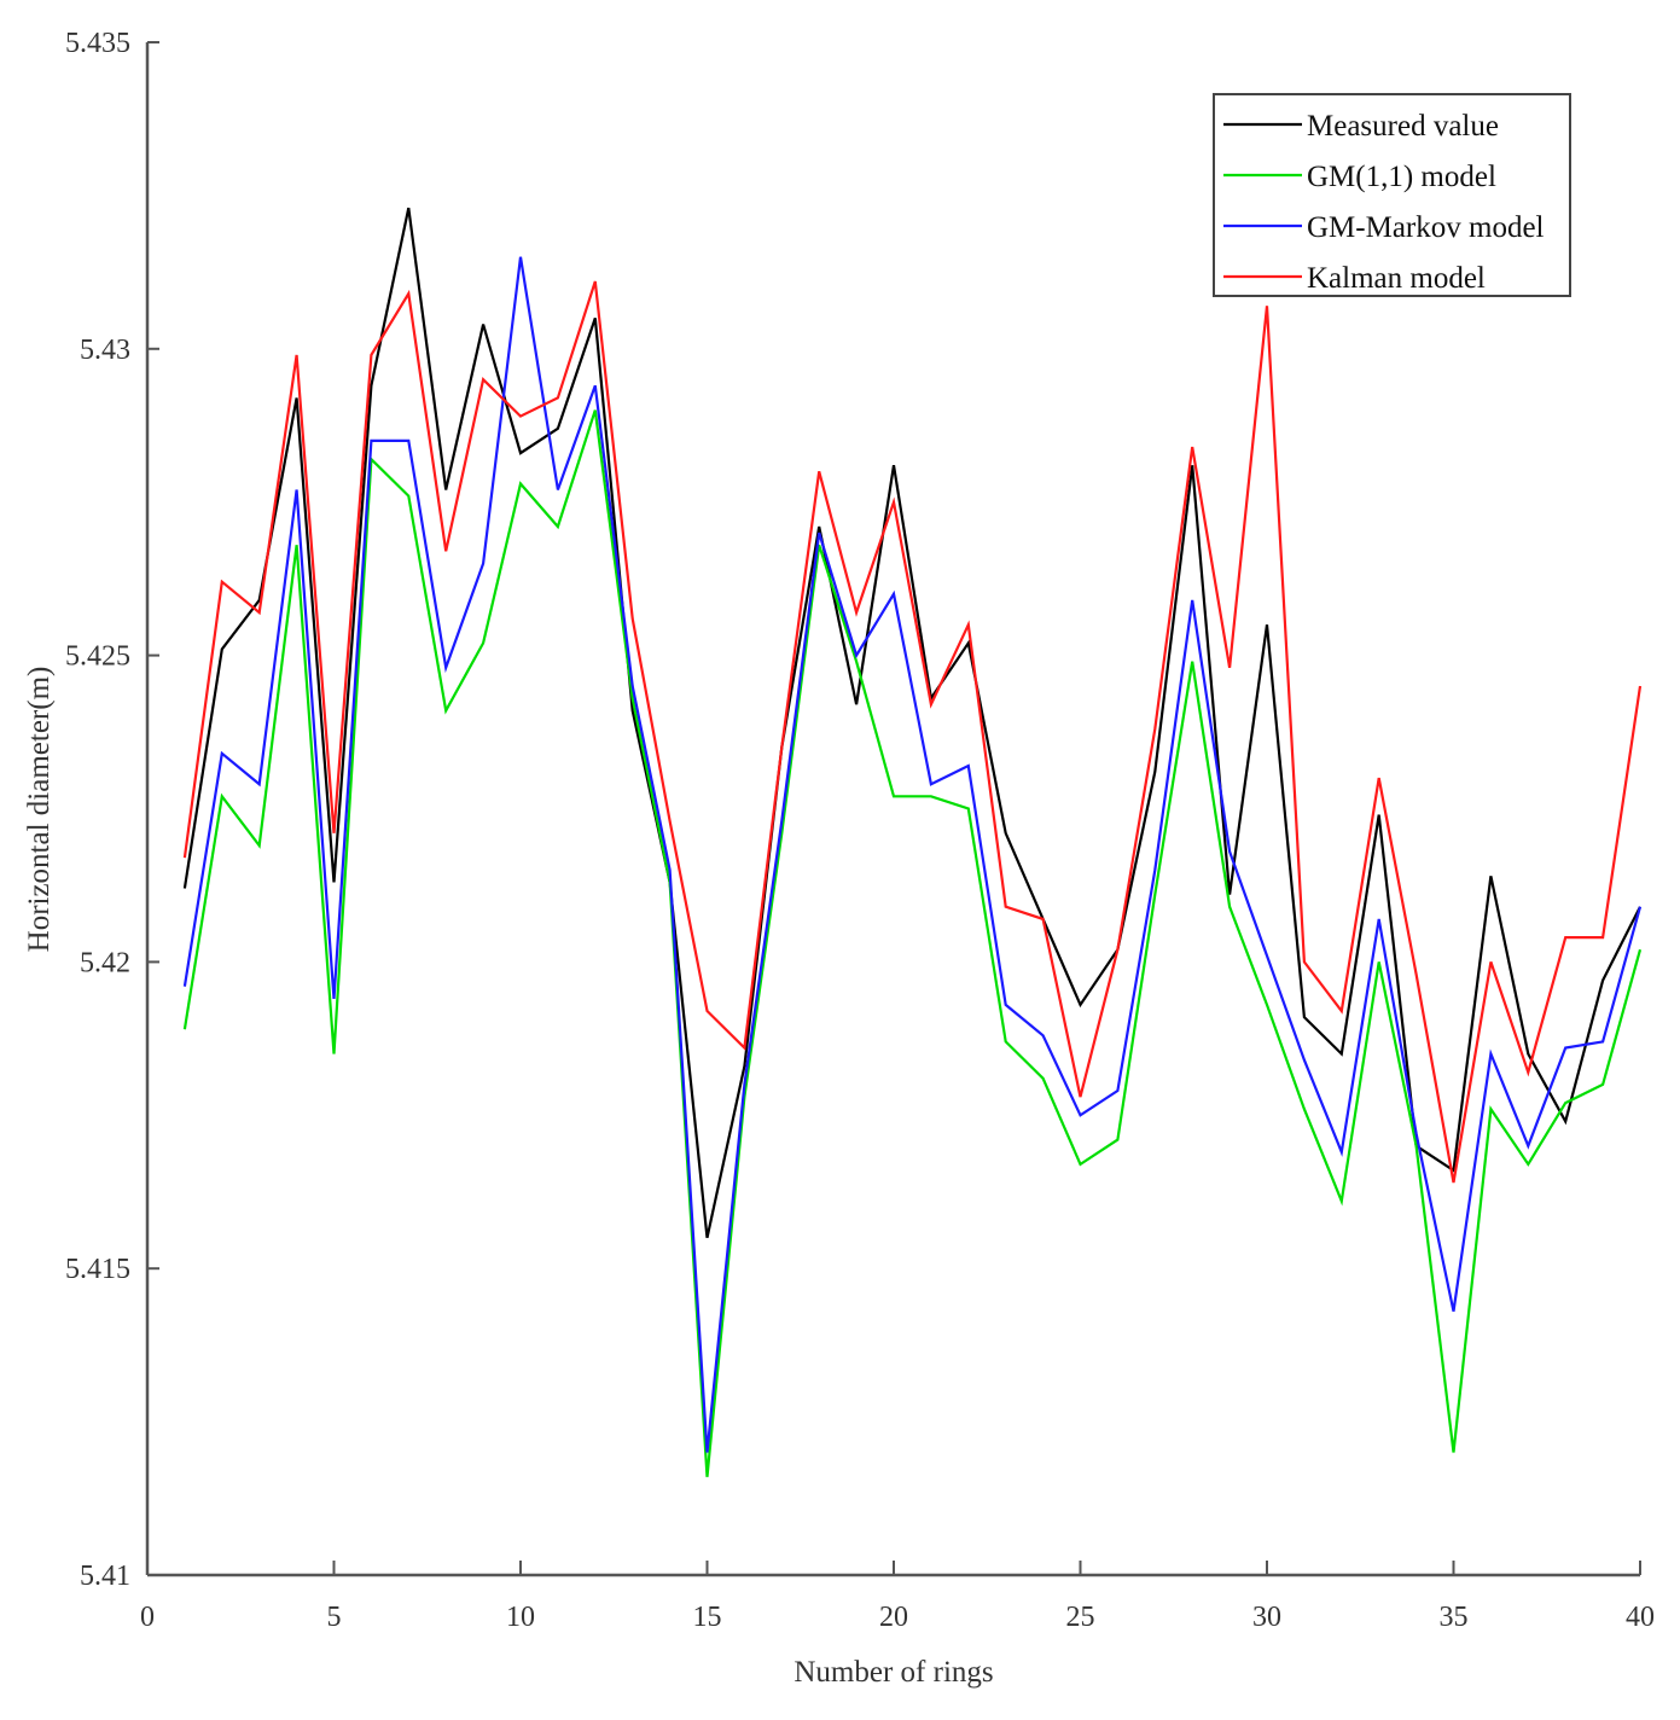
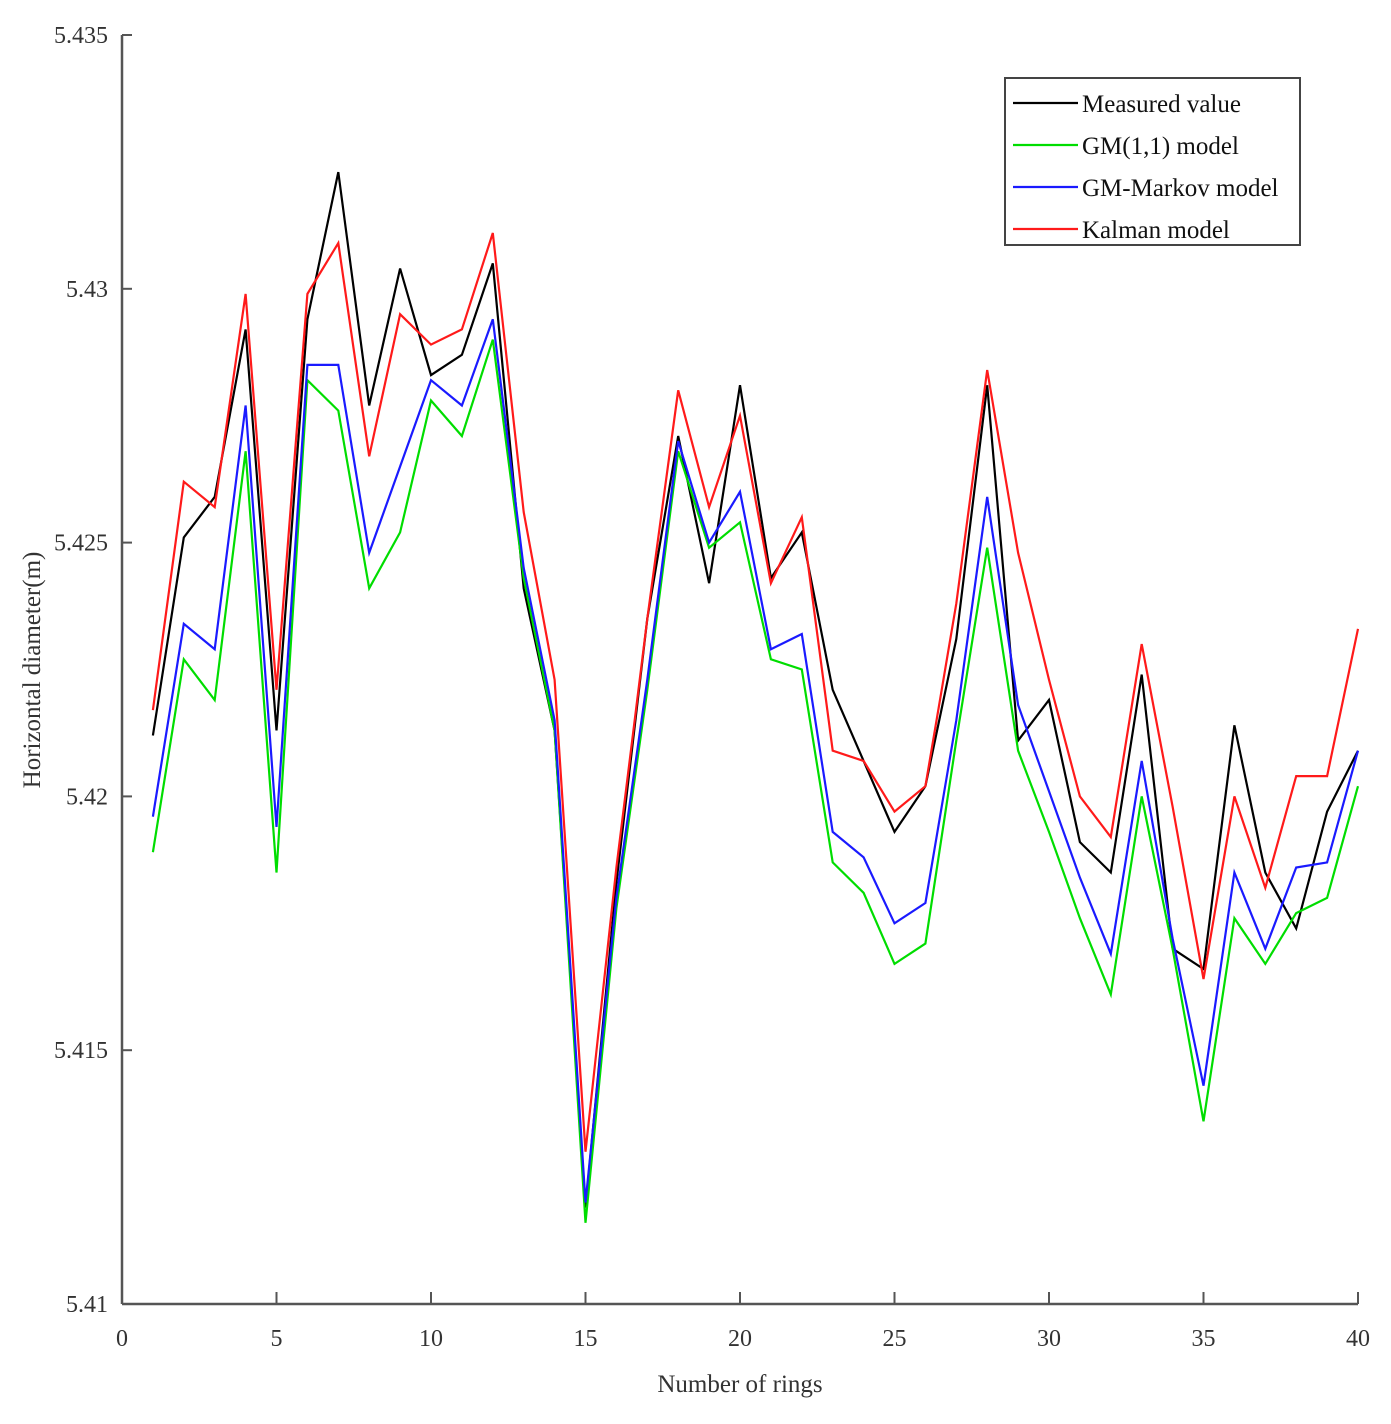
GM-Markov model/10: 5.4315 -> 5.4282
Measured value/15: 5.4155 -> 5.4119
Kalman model/15: 5.4192 -> 5.4130
GM(1,1) model/20: 5.4227 -> 5.4254
Kalman model/25: 5.4178 -> 5.4197
Measured value/30: 5.4255 -> 5.4219
Kalman model/30: 5.4307 -> 5.4223
GM(1,1) model/35: 5.4120 -> 5.4136
Kalman model/40: 5.4245 -> 5.4233
